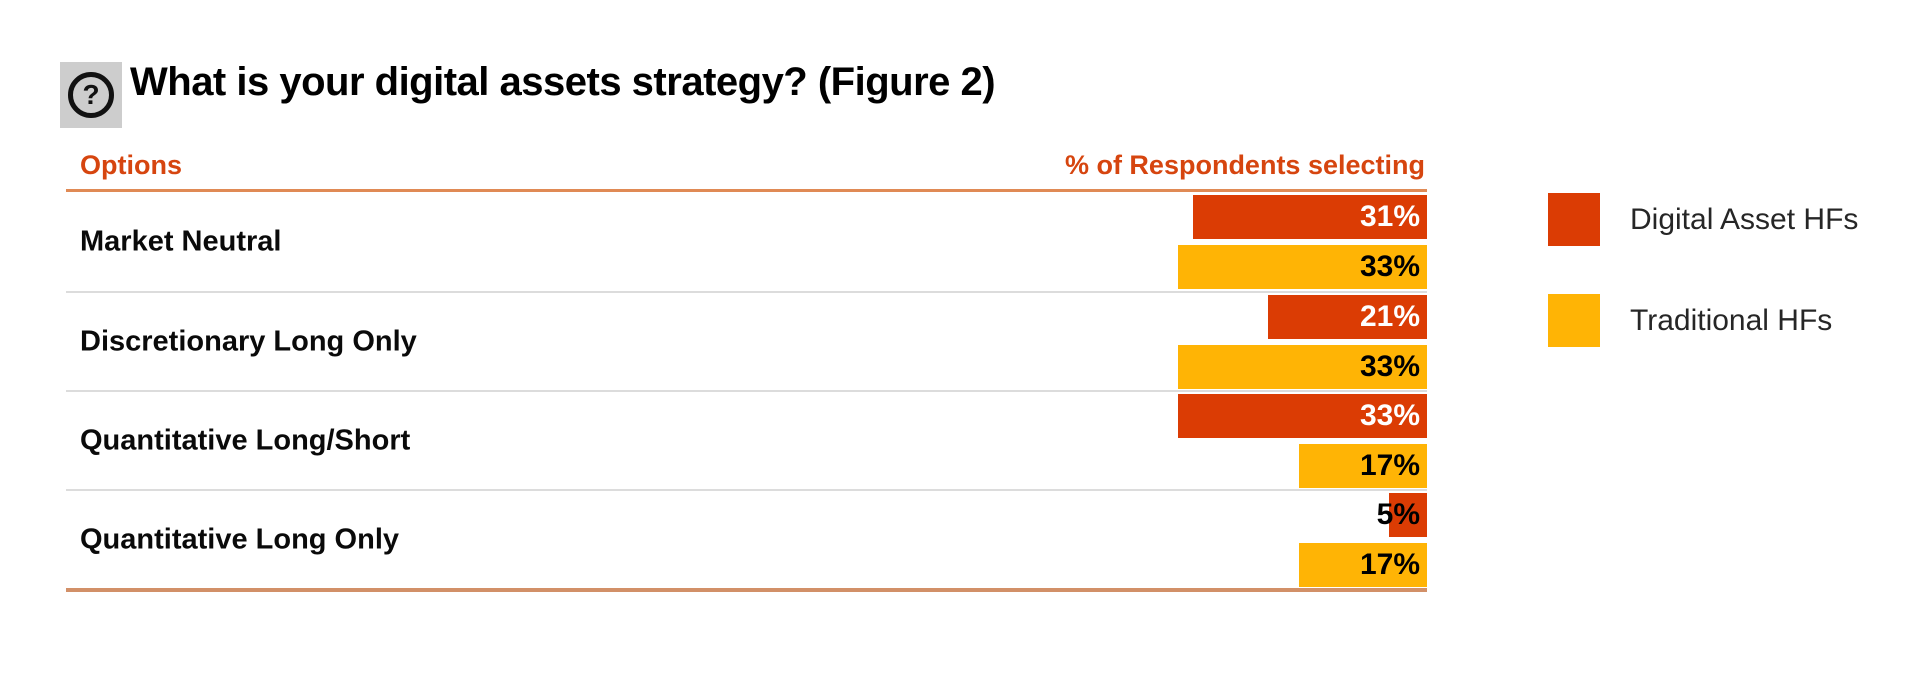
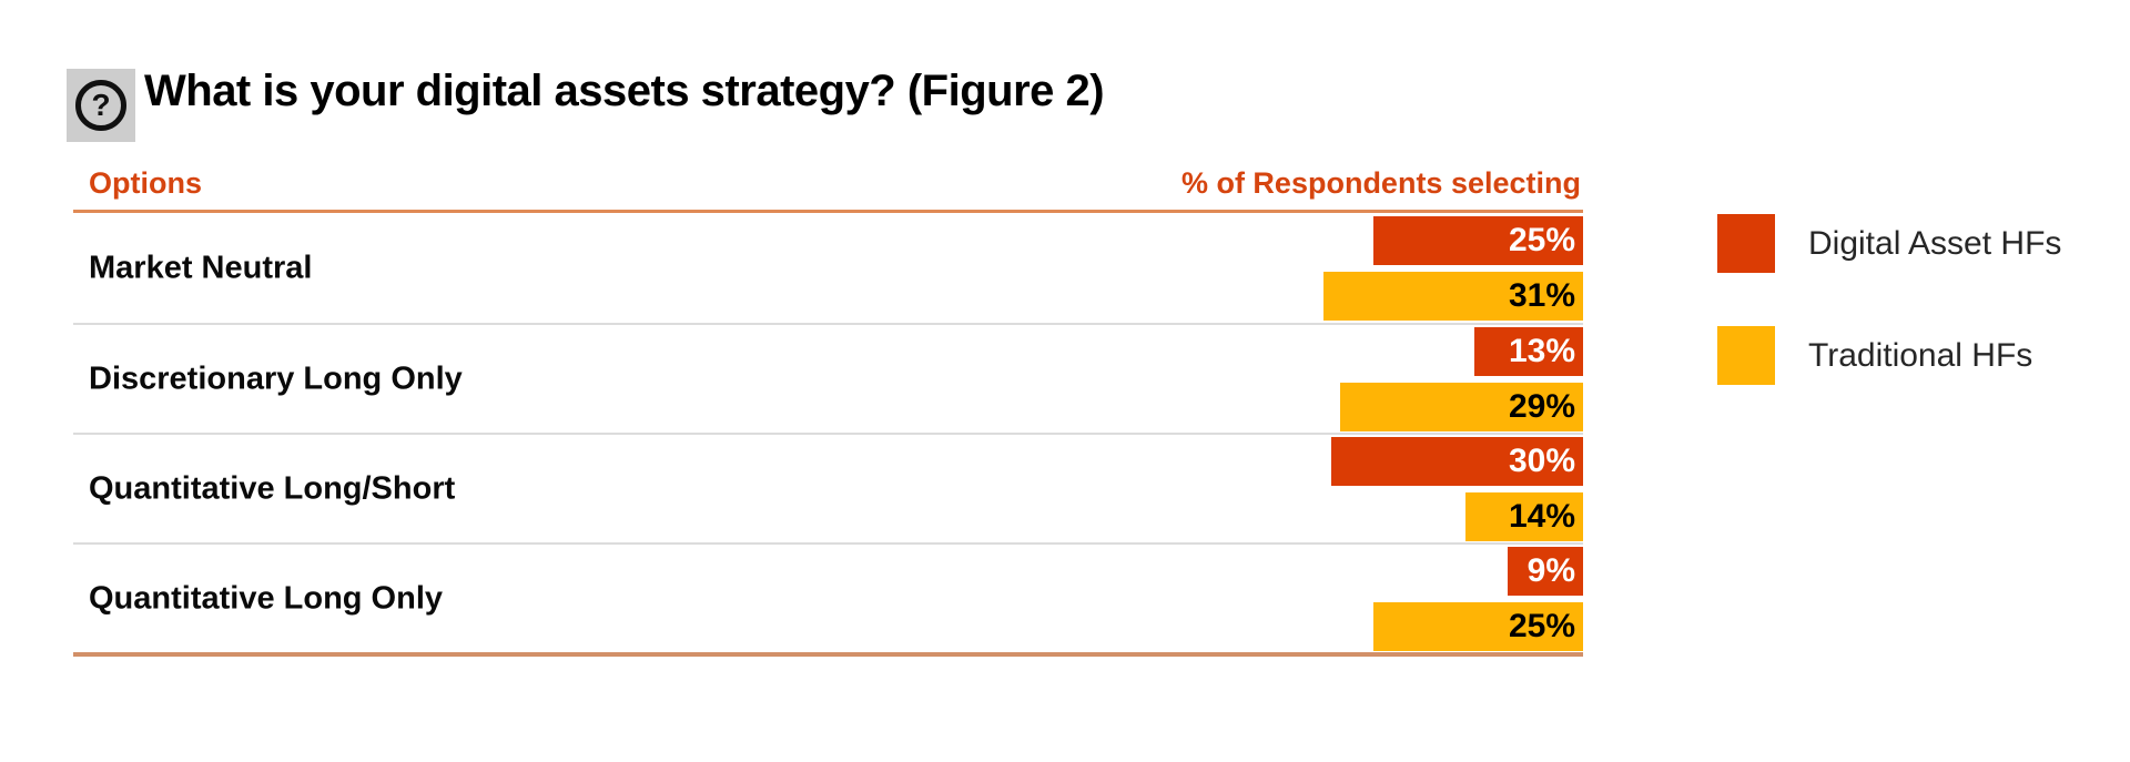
Digital Asset HFs/Market Neutral: 31% -> 25%
Traditional HFs/Market Neutral: 33% -> 31%
Digital Asset HFs/Discretionary Long Only: 21% -> 13%
Traditional HFs/Discretionary Long Only: 33% -> 29%
Digital Asset HFs/Quantitative Long/Short: 33% -> 30%
Traditional HFs/Quantitative Long/Short: 17% -> 14%
Digital Asset HFs/Quantitative Long Only: 5% -> 9%
Traditional HFs/Quantitative Long Only: 17% -> 25%
